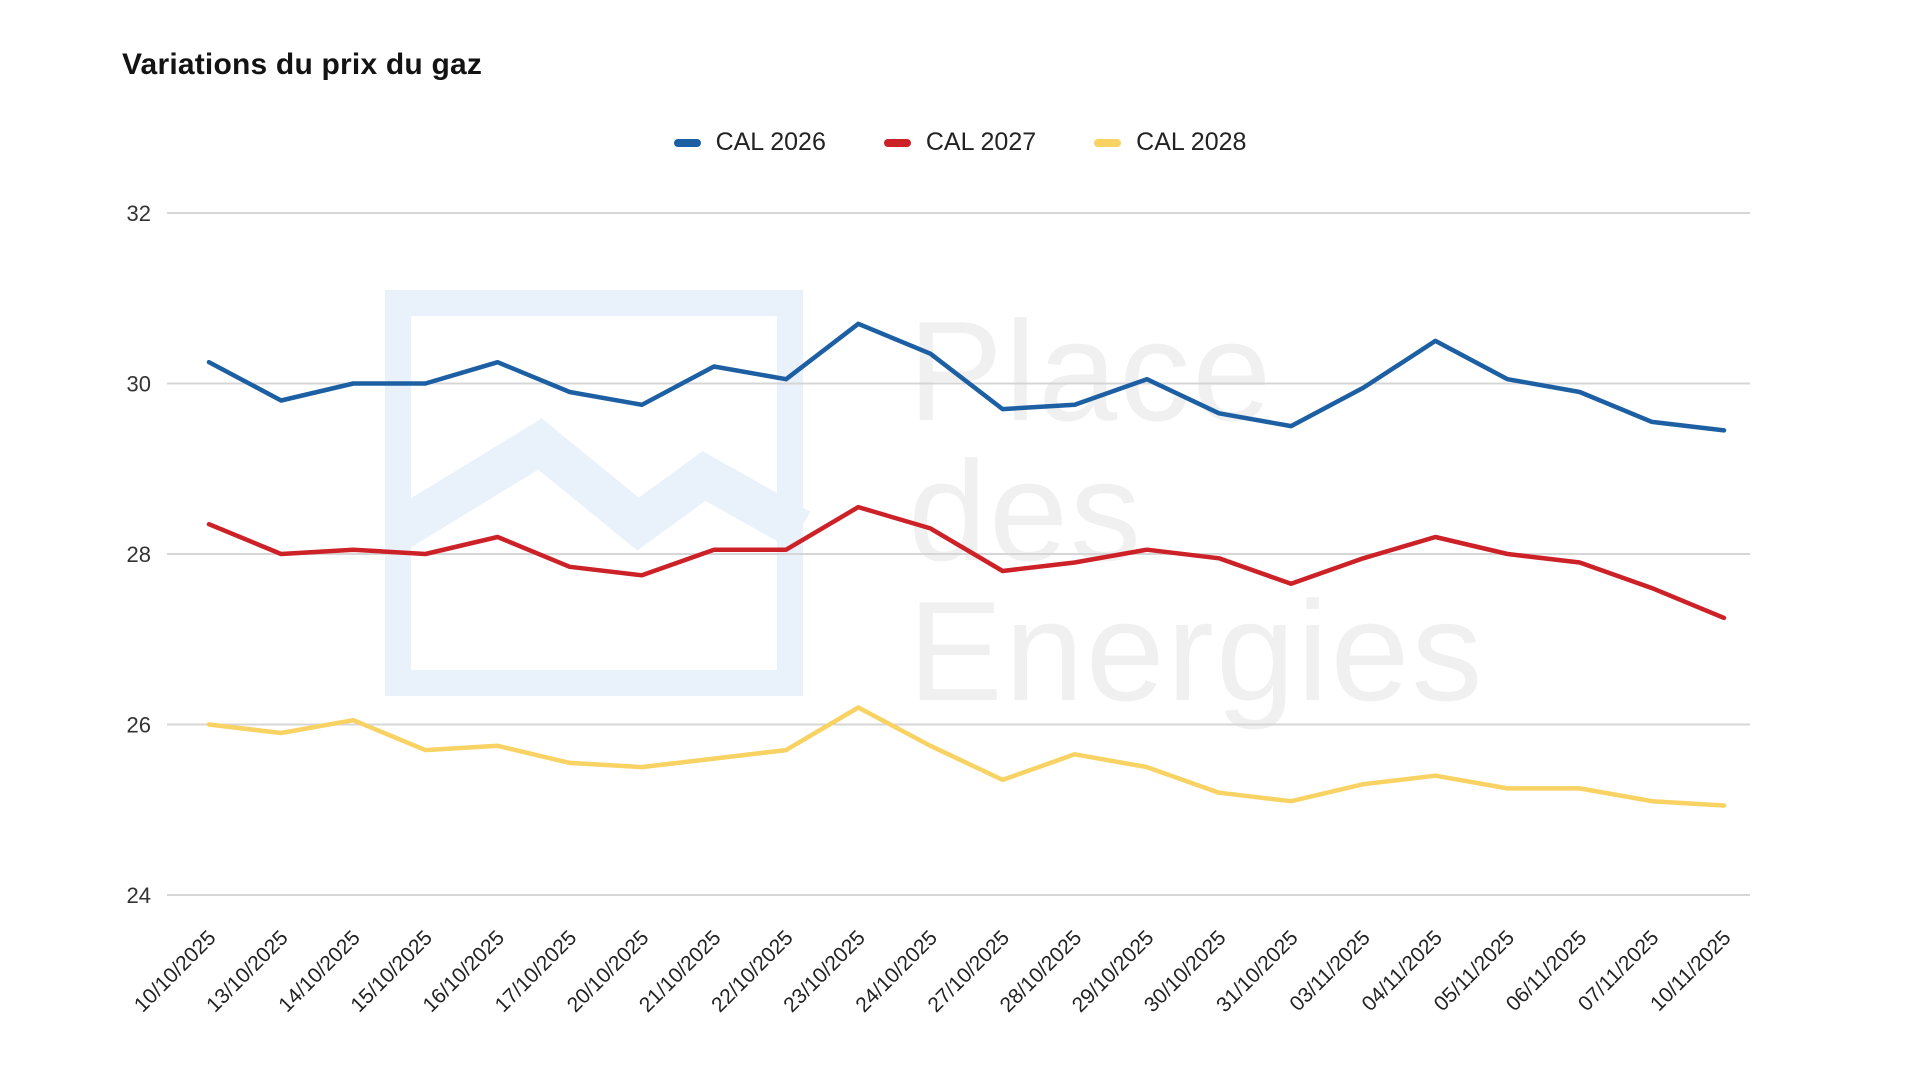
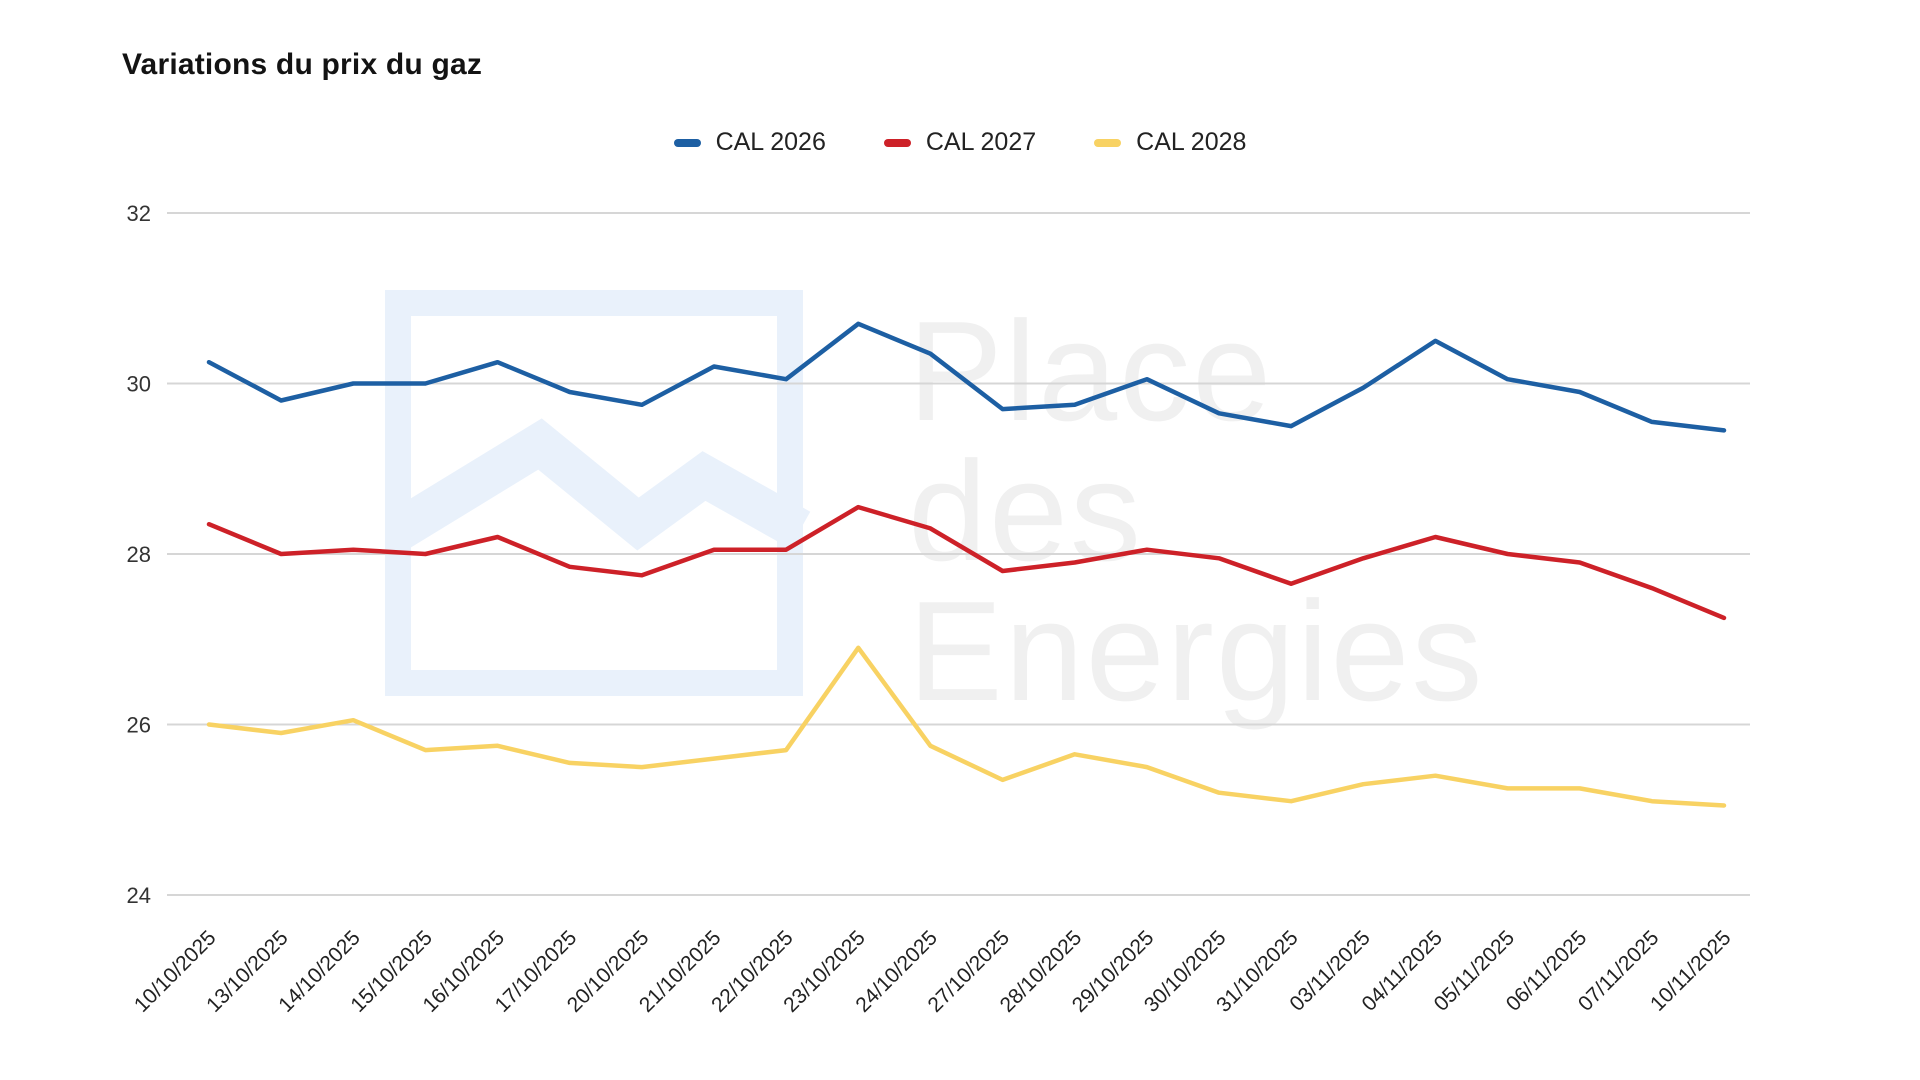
CAL 2028/23/10/2025: 26.2 -> 26.9
